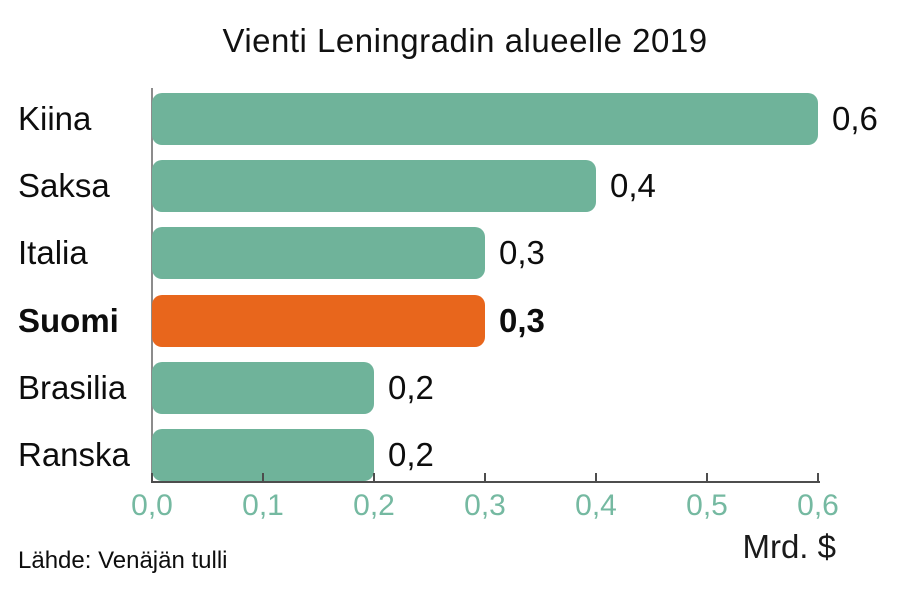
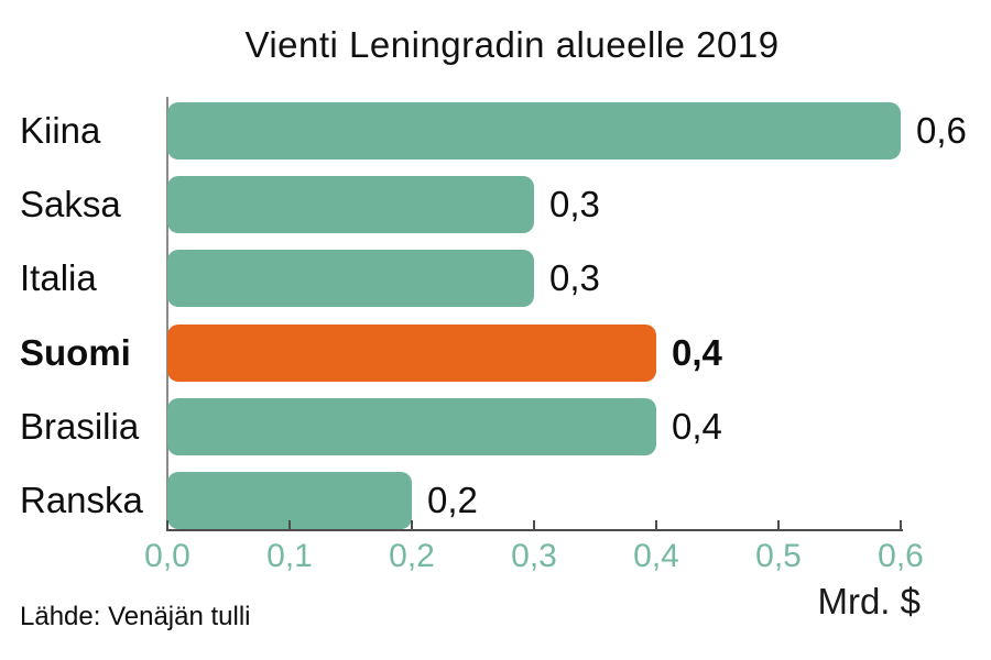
Saksa: 0,4 -> 0,3
Suomi: 0,3 -> 0,4
Brasilia: 0,2 -> 0,4
